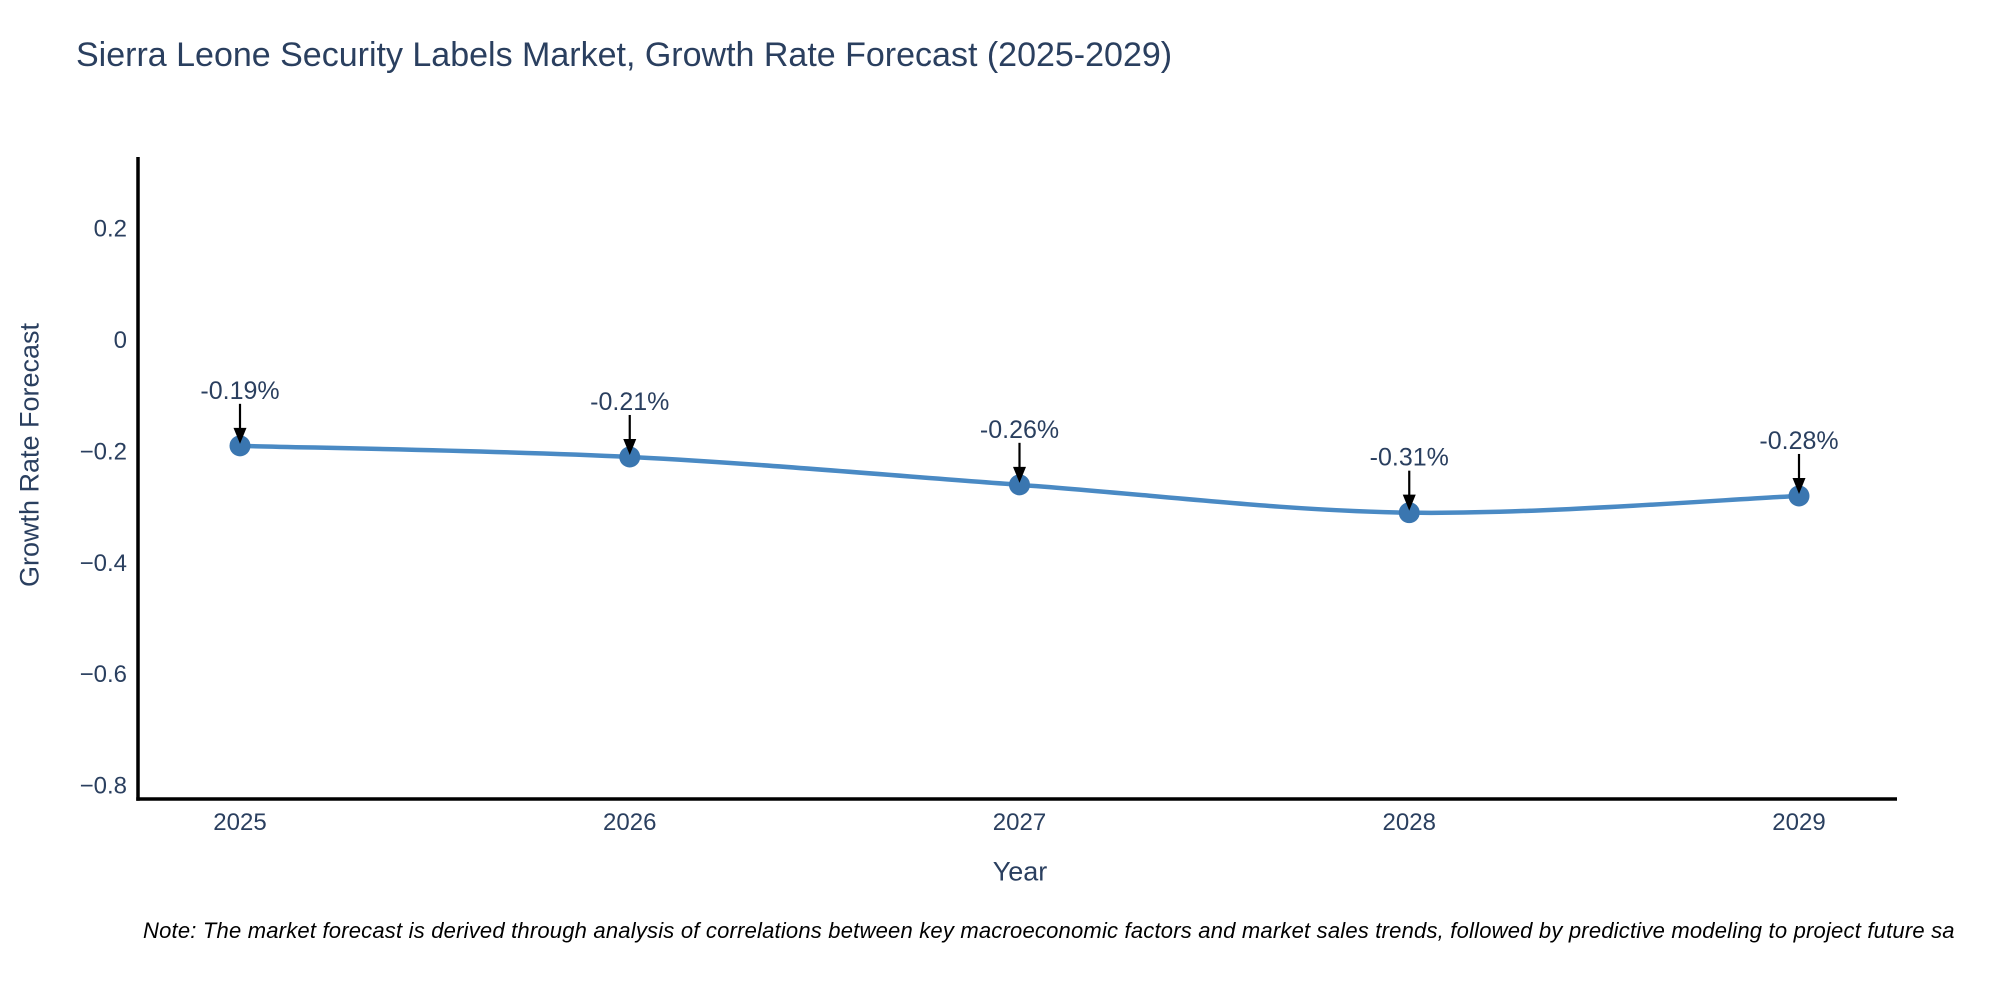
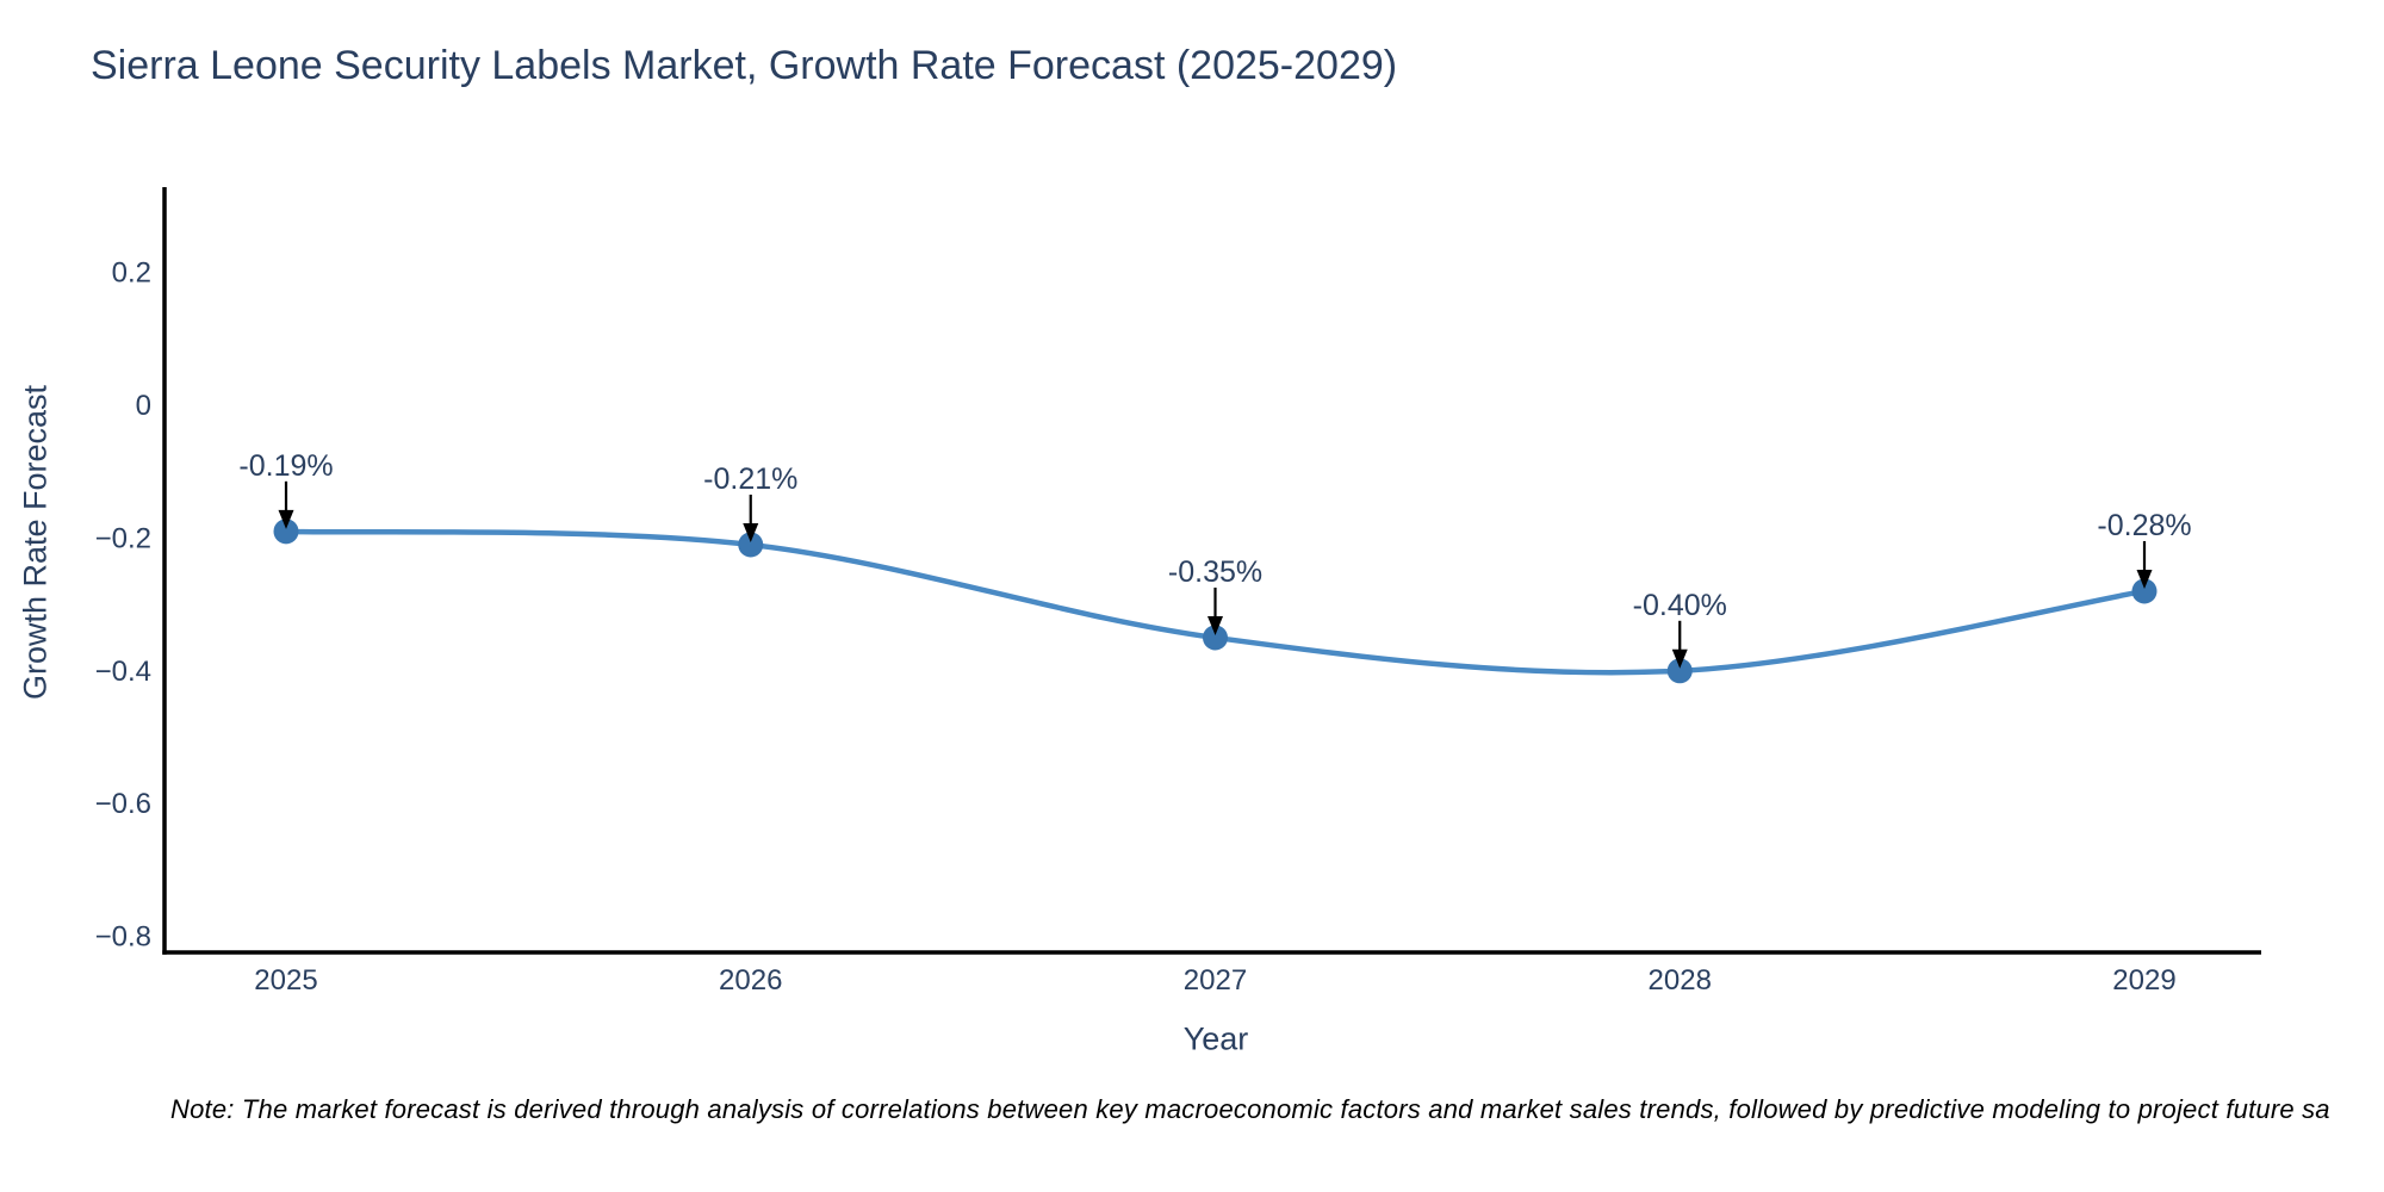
2027: -0.26% -> -0.35%
2028: -0.31% -> -0.40%
